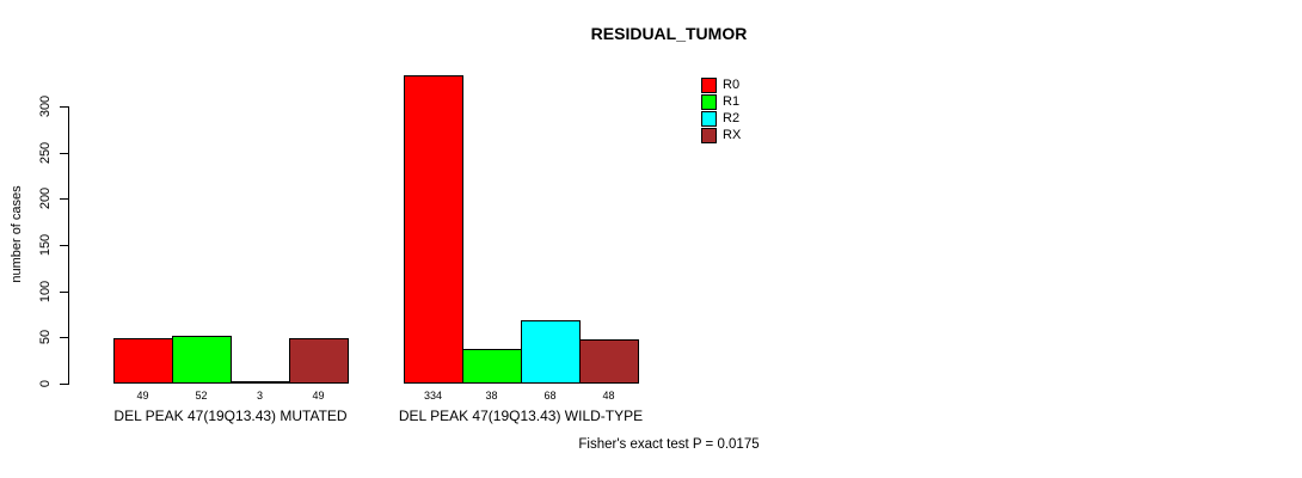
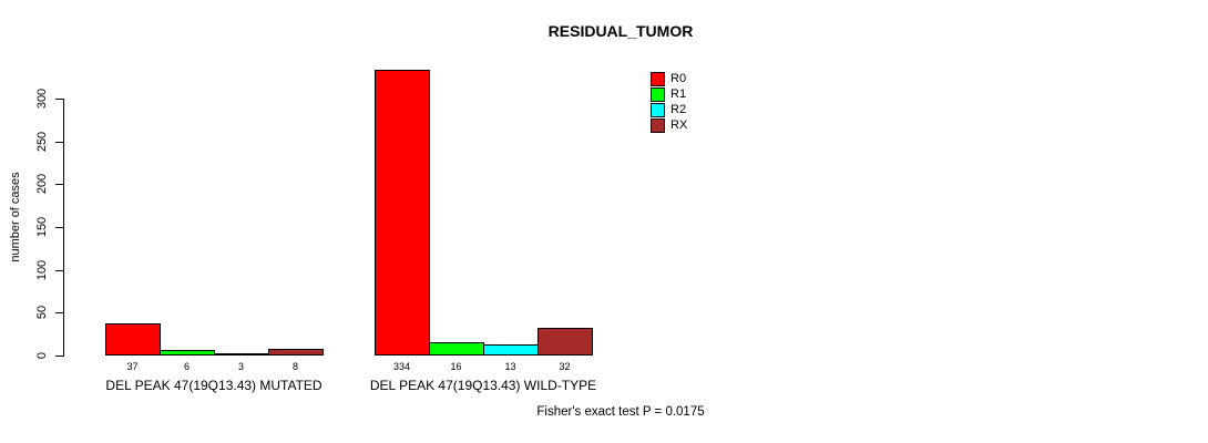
R0/DEL PEAK 47(19Q13.43) MUTATED: 49 -> 37
R1/DEL PEAK 47(19Q13.43) MUTATED: 52 -> 6
RX/DEL PEAK 47(19Q13.43) MUTATED: 49 -> 8
R1/DEL PEAK 47(19Q13.43) WILD-TYPE: 38 -> 16
R2/DEL PEAK 47(19Q13.43) WILD-TYPE: 68 -> 13
RX/DEL PEAK 47(19Q13.43) WILD-TYPE: 48 -> 32
